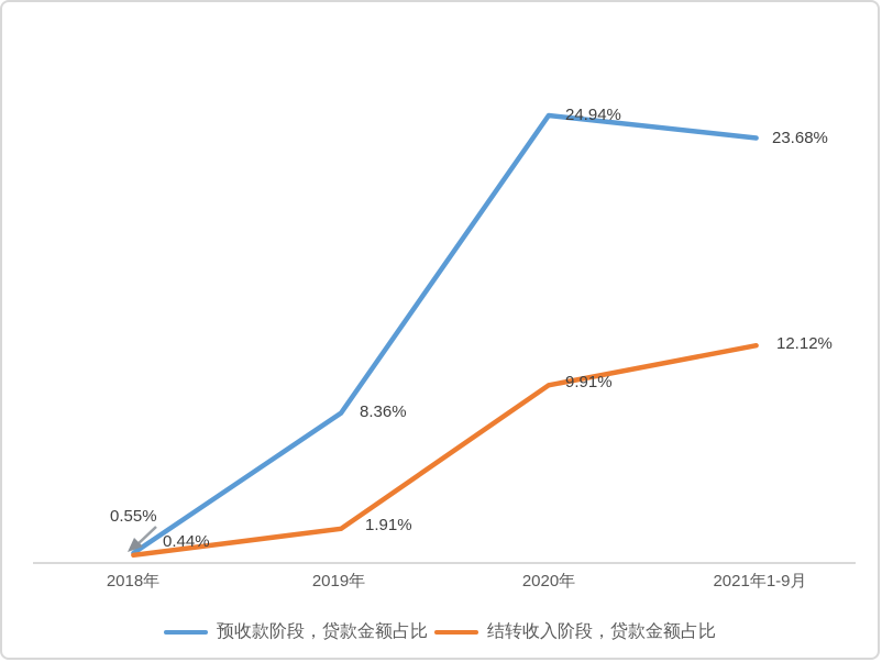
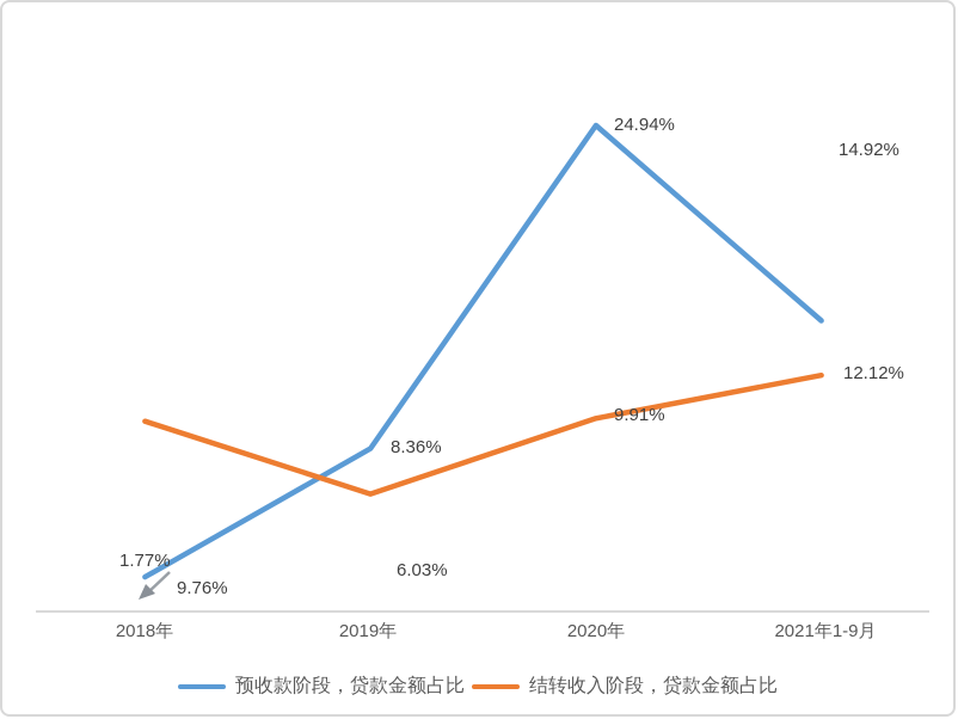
预收款阶段，贷款金额占比/2018年: 0.55% -> 1.77%
结转收入阶段，贷款金额占比/2018年: 0.44% -> 9.76%
结转收入阶段，贷款金额占比/2019年: 1.91% -> 6.03%
预收款阶段，贷款金额占比/2021年1-9月: 23.68% -> 14.92%
